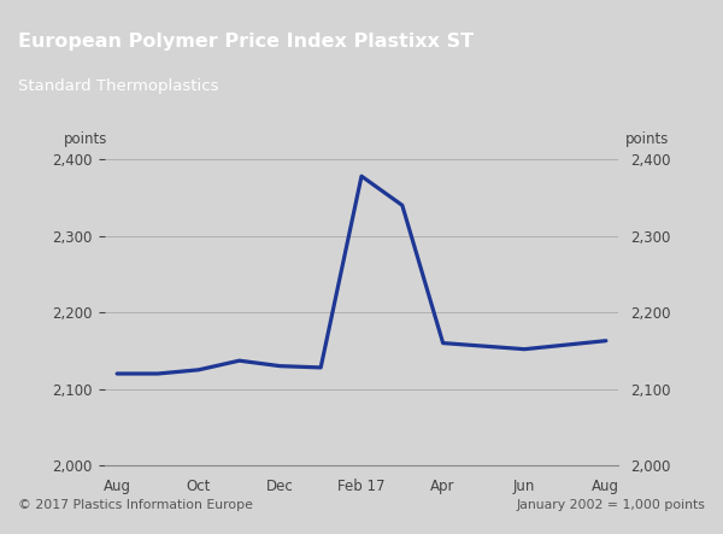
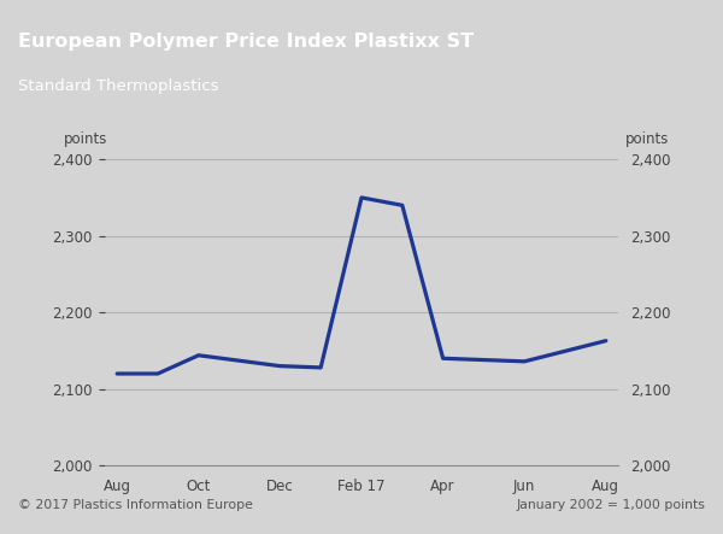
Oct: 2,125 -> 2,144
Feb 17: 2,378 -> 2,350
Apr: 2,160 -> 2,140
Jun: 2,152 -> 2,136
